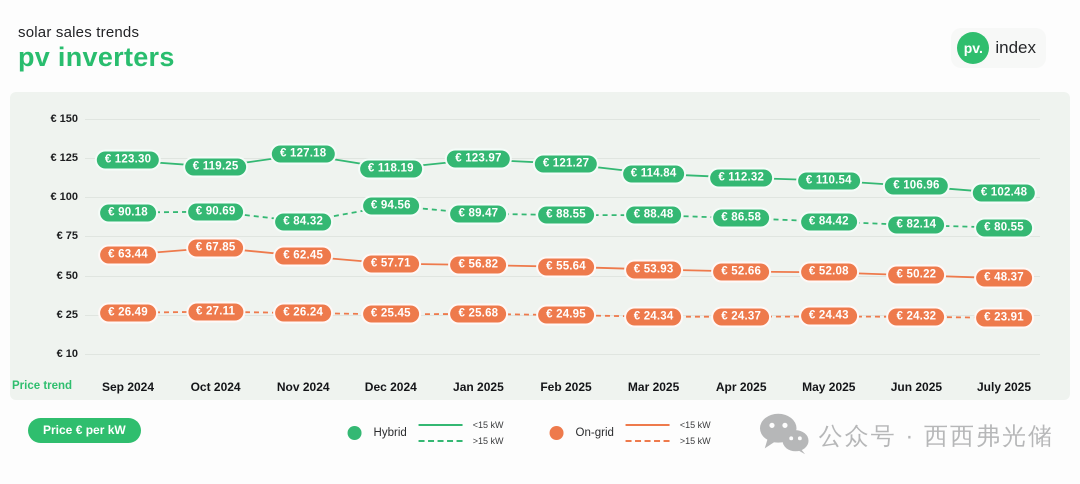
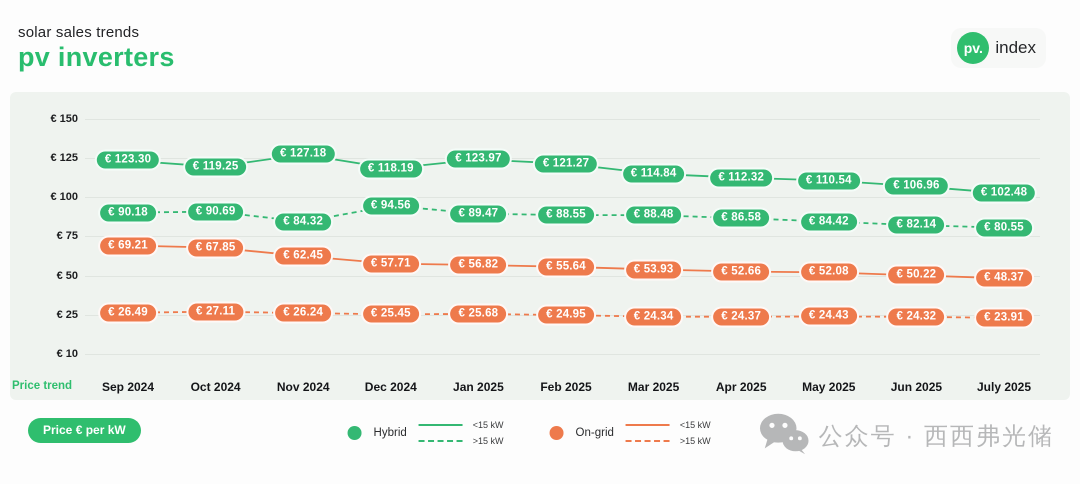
On-grid <15 kW/Sep 2024: 63.44 -> 69.21
